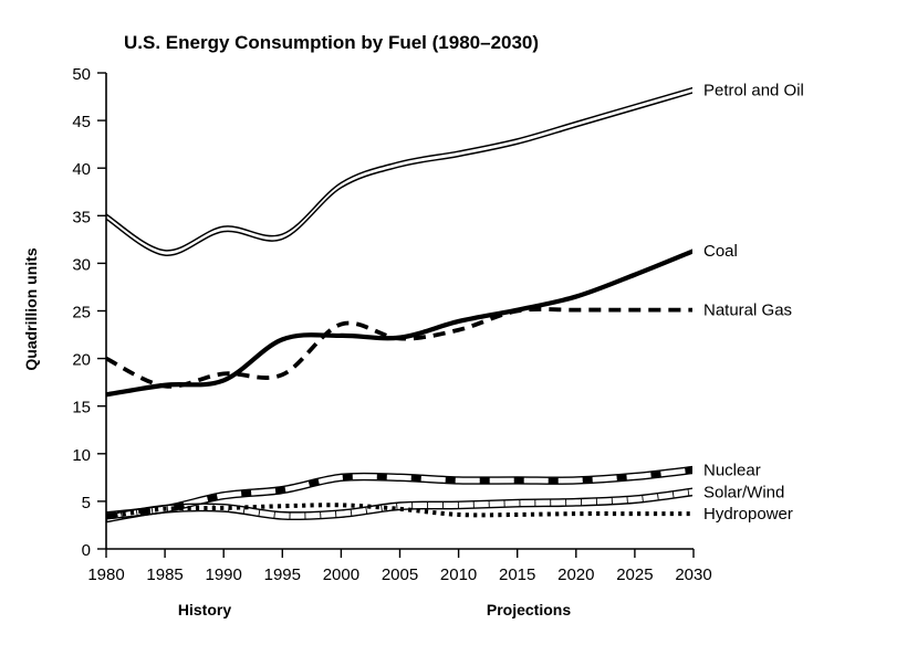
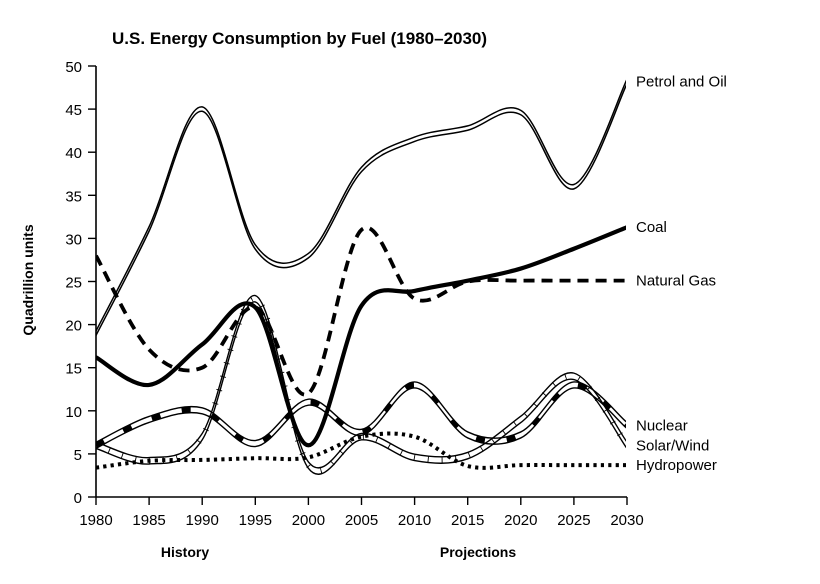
Petrol and Oil/1980: 35 -> 19
Natural Gas/1980: 20 -> 28
Nuclear/1980: 4 -> 6
Solar/Wind/1980: 3 -> 6
Coal/1985: 17 -> 13
Nuclear/1985: 4 -> 9
Petrol and Oil/1990: 34 -> 45
Natural Gas/1990: 18 -> 15
Nuclear/1990: 6 -> 10
Solar/Wind/1990: 4 -> 7
Petrol and Oil/1995: 33 -> 29
Natural Gas/1995: 18 -> 22
Solar/Wind/1995: 4 -> 23
Petrol and Oil/2000: 38 -> 28
Coal/2000: 22 -> 6
Natural Gas/2000: 24 -> 12
Nuclear/2000: 8 -> 11
Petrol and Oil/2005: 40 -> 38
Natural Gas/2005: 22 -> 31
Solar/Wind/2005: 4 -> 7
Hydropower/2005: 4 -> 7
Nuclear/2010: 7 -> 13
Hydropower/2010: 4 -> 7
Solar/Wind/2020: 5 -> 9
Petrol and Oil/2025: 46 -> 36
Nuclear/2025: 8 -> 13
Solar/Wind/2025: 5 -> 14
